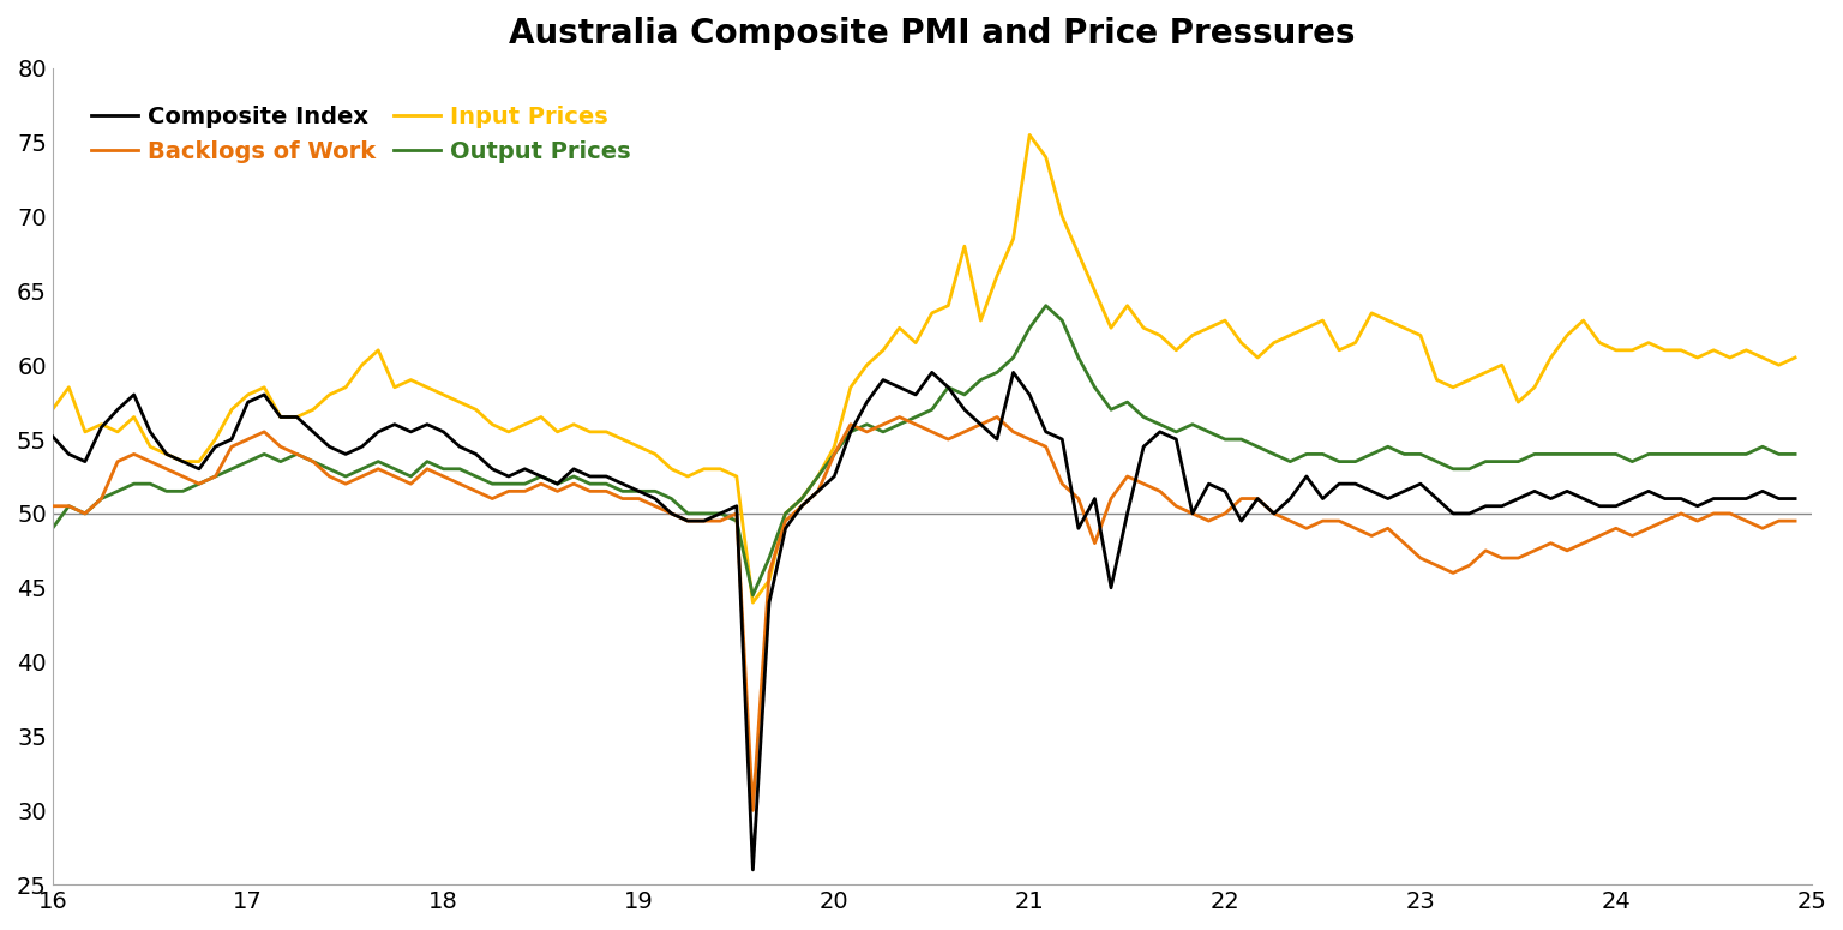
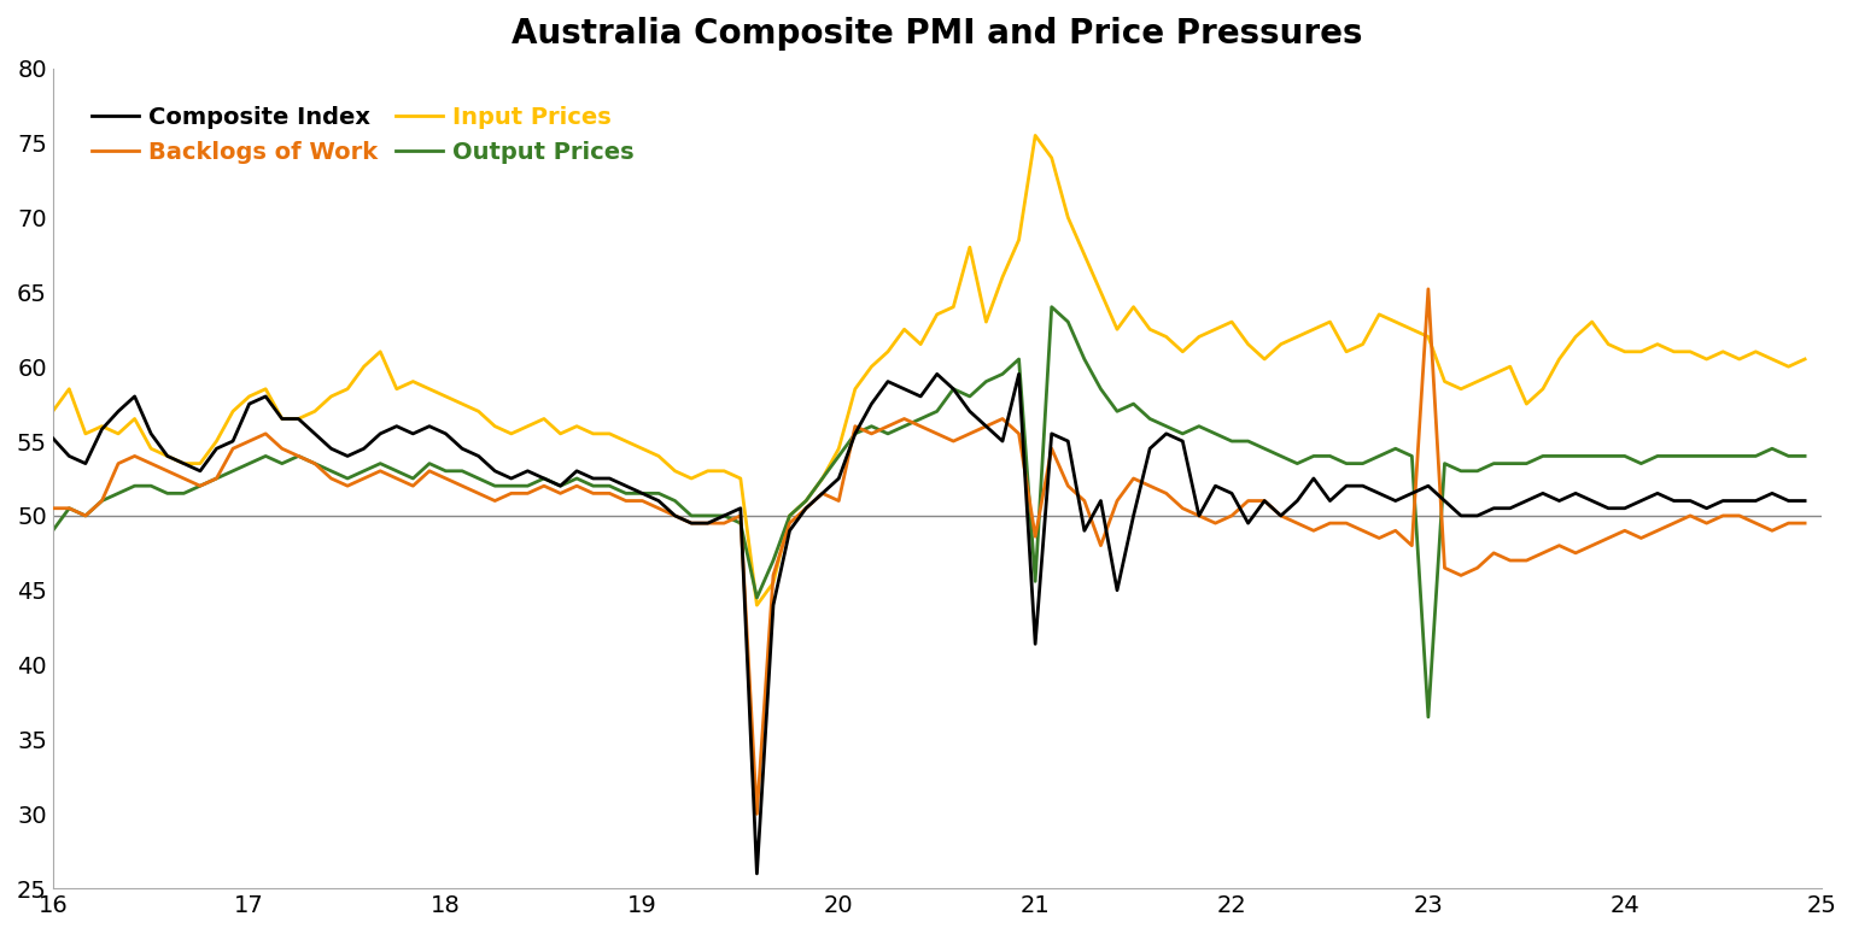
Backlogs of Work/20: 54.0 -> 51.0
Composite Index/21: 58.0 -> 41.4
Backlogs of Work/21: 55.0 -> 48.6
Output Prices/21: 62.5 -> 45.6
Backlogs of Work/23: 47.0 -> 65.2
Output Prices/23: 54.0 -> 36.5
